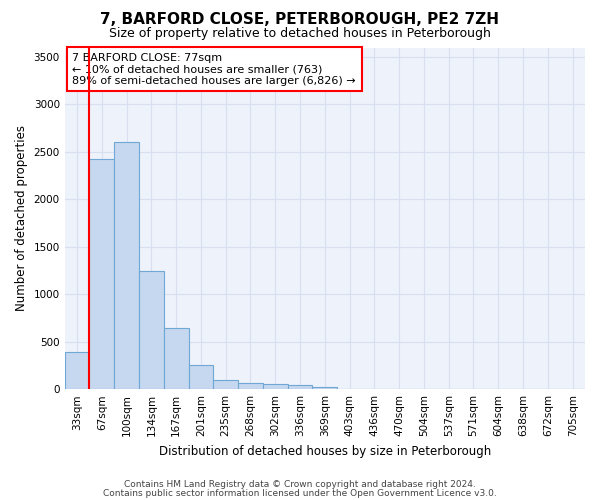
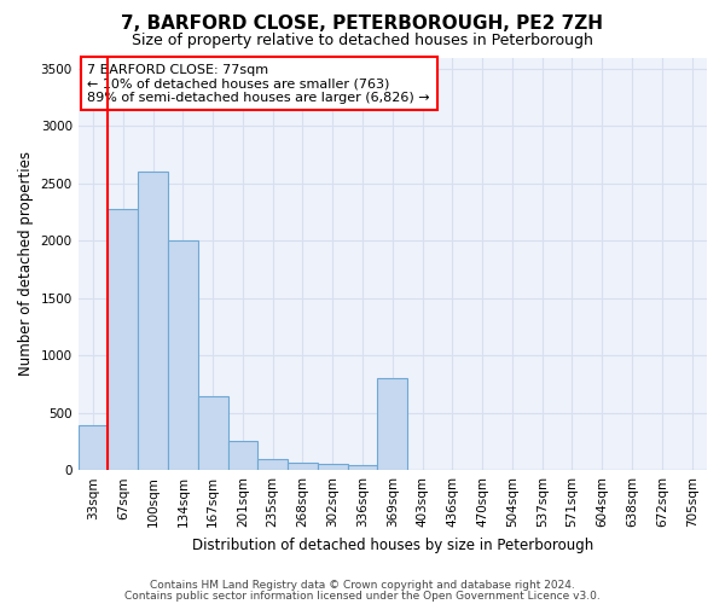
67sqm: 2420 -> 2280
134sqm: 1240 -> 2000
369sqm: 20 -> 800
